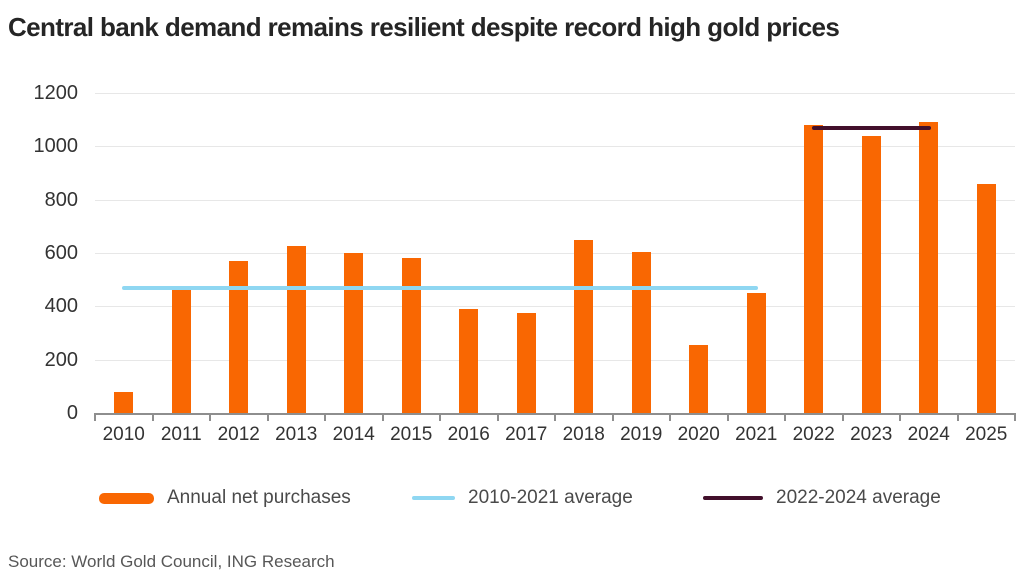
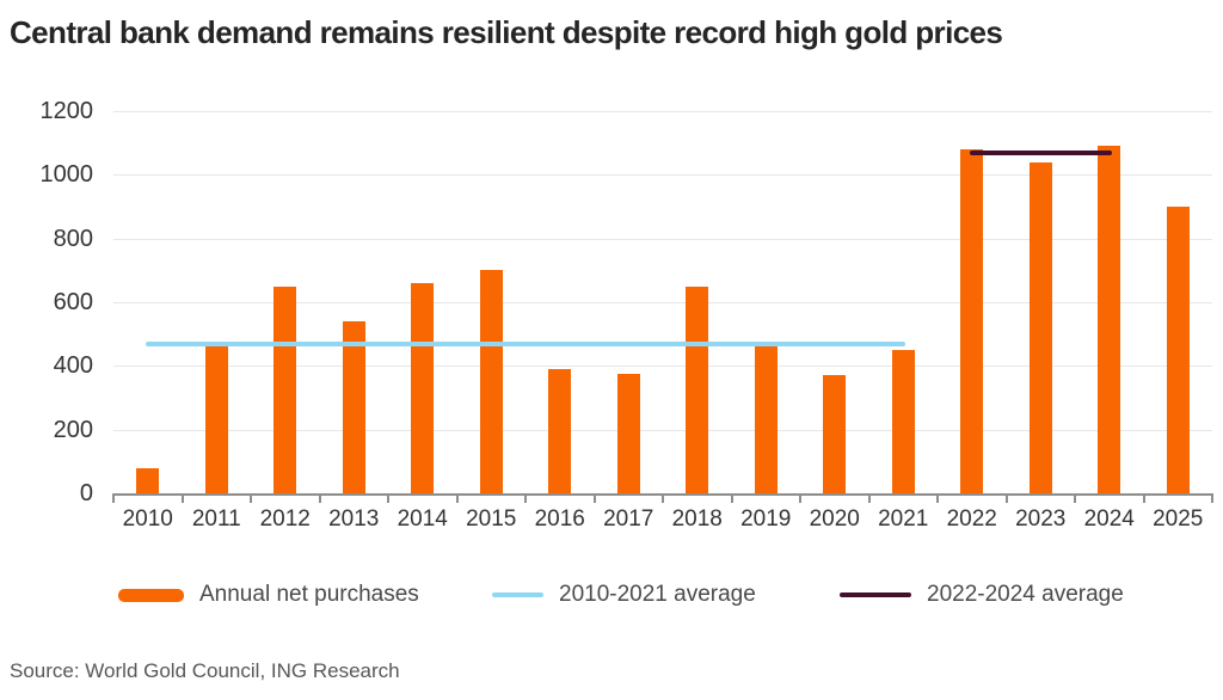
2012: 570 -> 650
2013: 620 -> 540
2014: 600 -> 660
2015: 580 -> 700
2019: 600 -> 460
2020: 260 -> 370
2025: 860 -> 900
